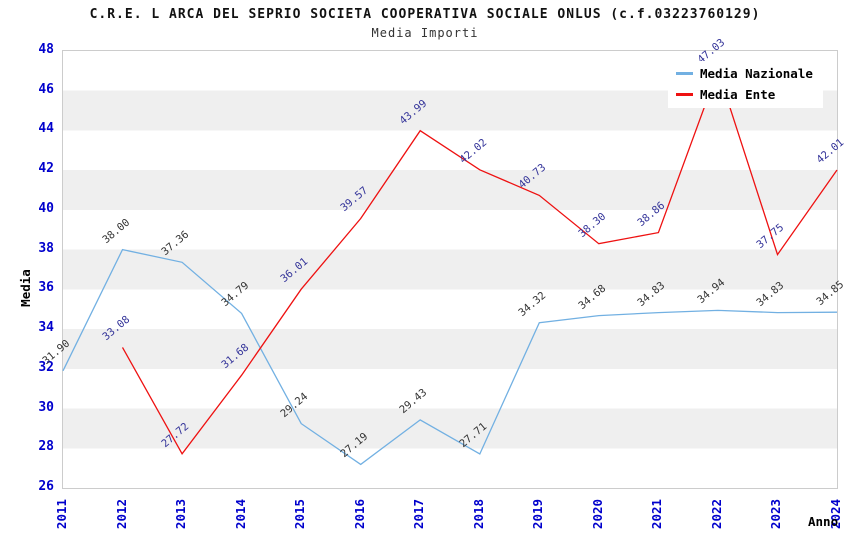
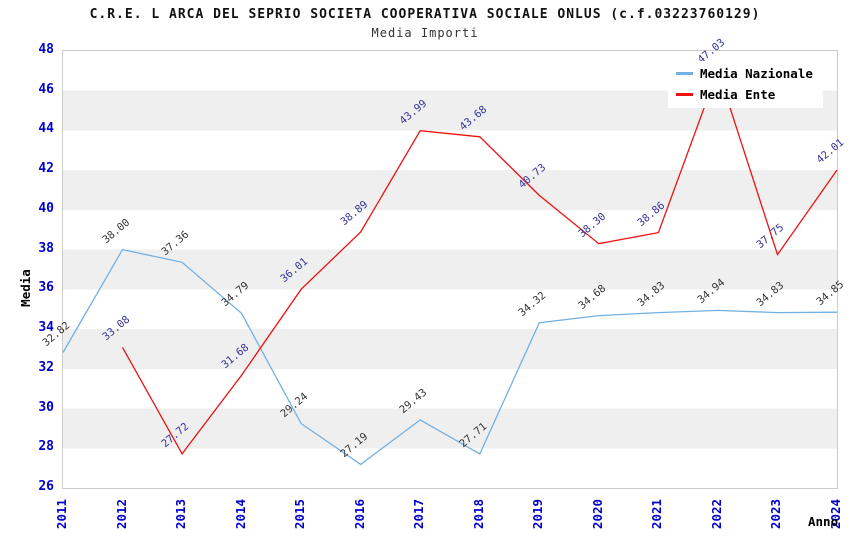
Media Nazionale/2011: 31.90 -> 32.82
Media Ente/2016: 39.57 -> 38.89
Media Ente/2018: 42.02 -> 43.68
